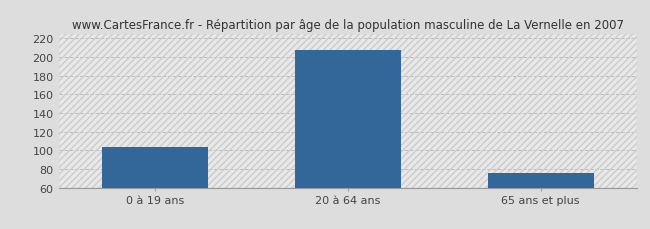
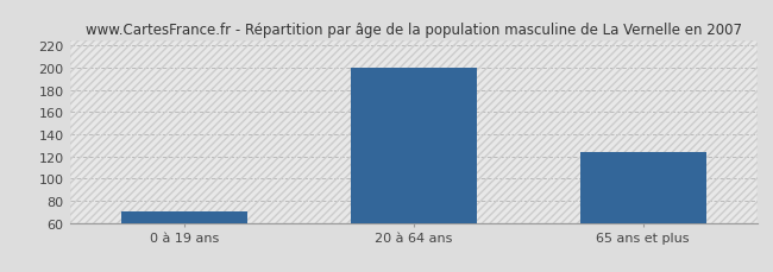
0 à 19 ans: 103 -> 70
20 à 64 ans: 207 -> 200
65 ans et plus: 76 -> 124
